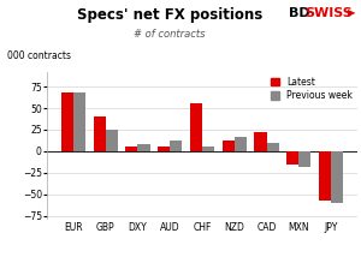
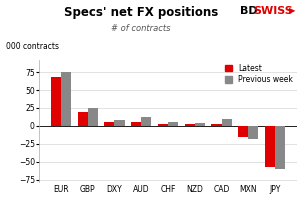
Previous week/EUR: 68 -> 75
Latest/GBP: 40 -> 20
Latest/CHF: 56 -> 3
Latest/NZD: 12 -> 2
Previous week/NZD: 16 -> 4
Latest/CAD: 22 -> 2
